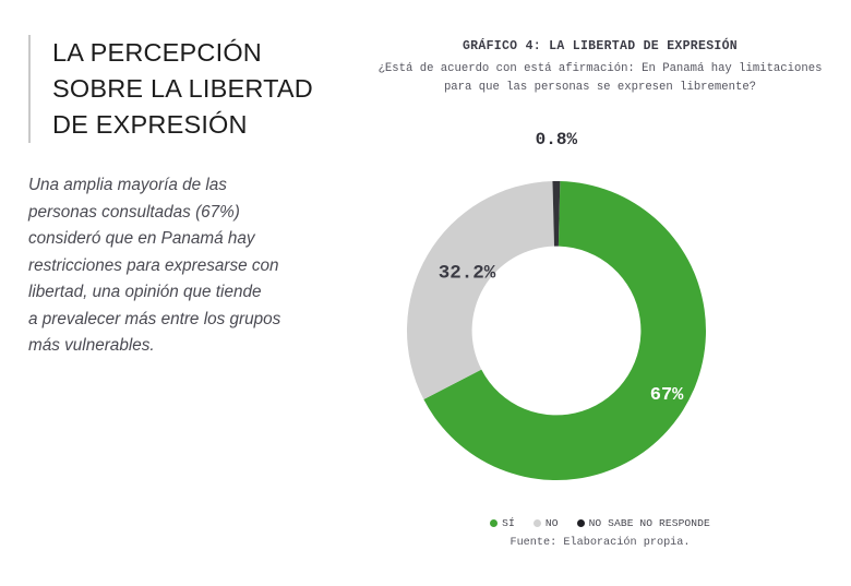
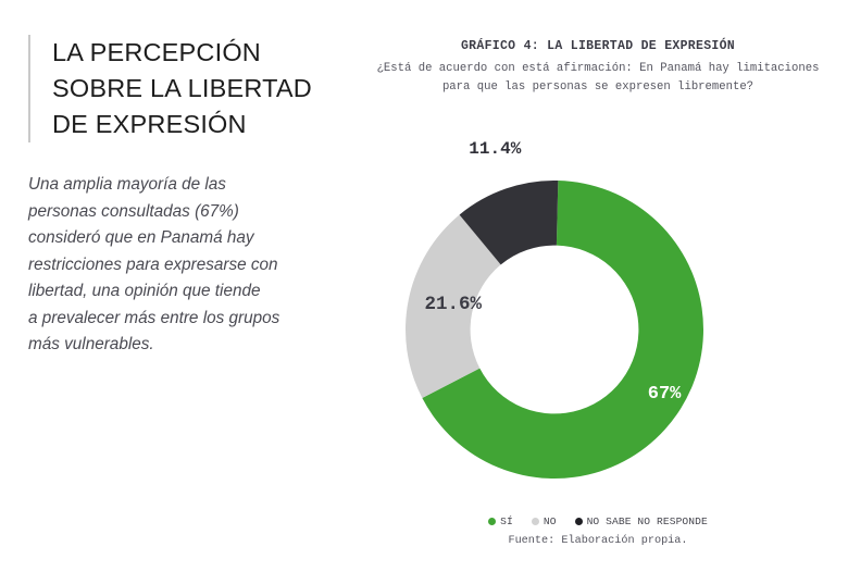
NO: 32.2% -> 21.6%
NO SABE NO RESPONDE: 0.8% -> 11.4%
